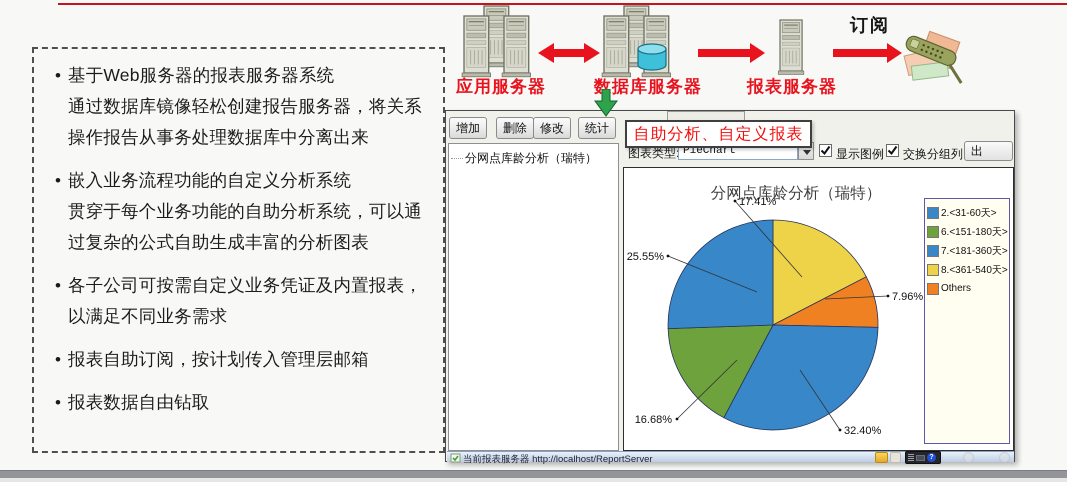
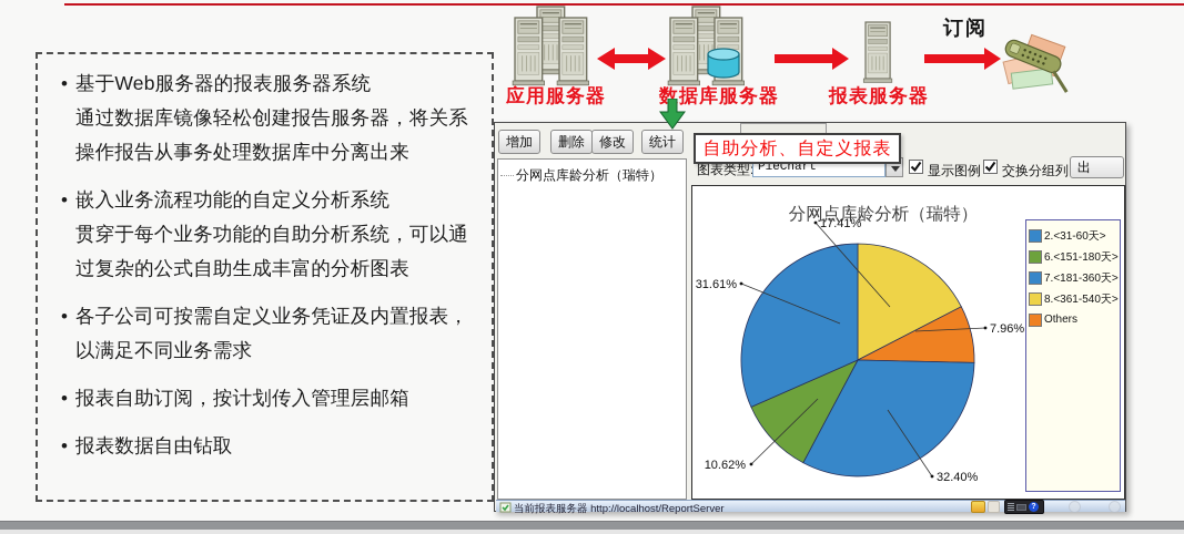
6.<151-180天>: 16.68% -> 10.62%
2.<31-60天>: 25.55% -> 31.61%
